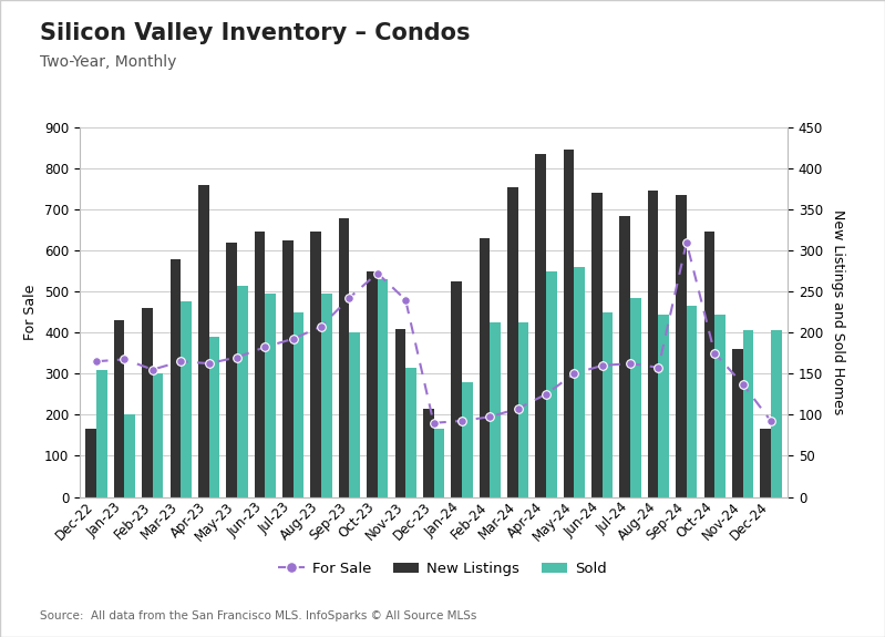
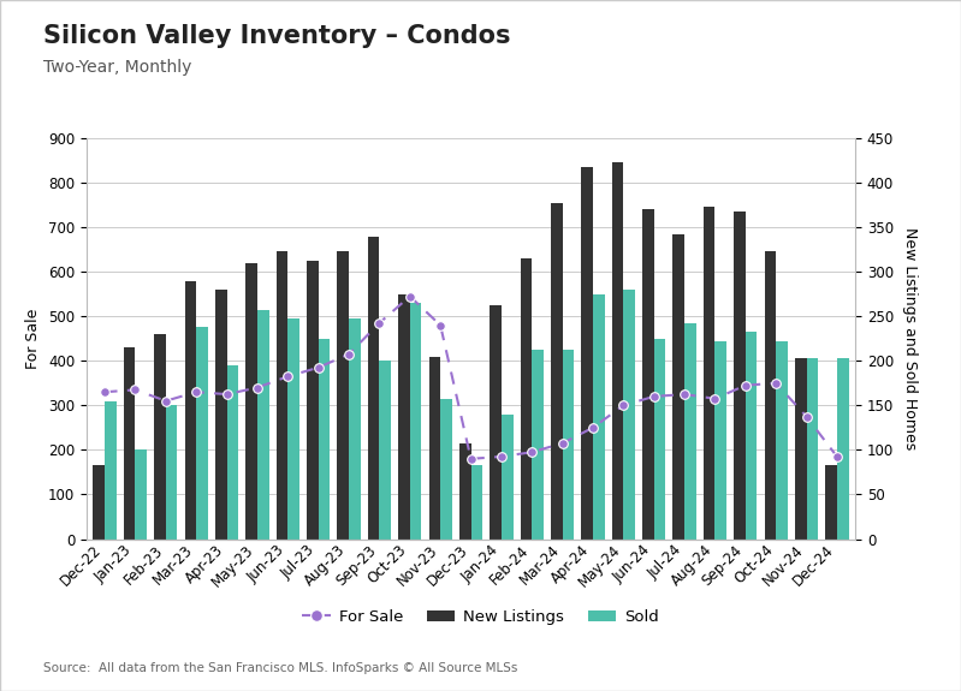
New Listings/Apr-23: 760 -> 560
For Sale/Sep-24: 620 -> 345
New Listings/Nov-24: 360 -> 405
